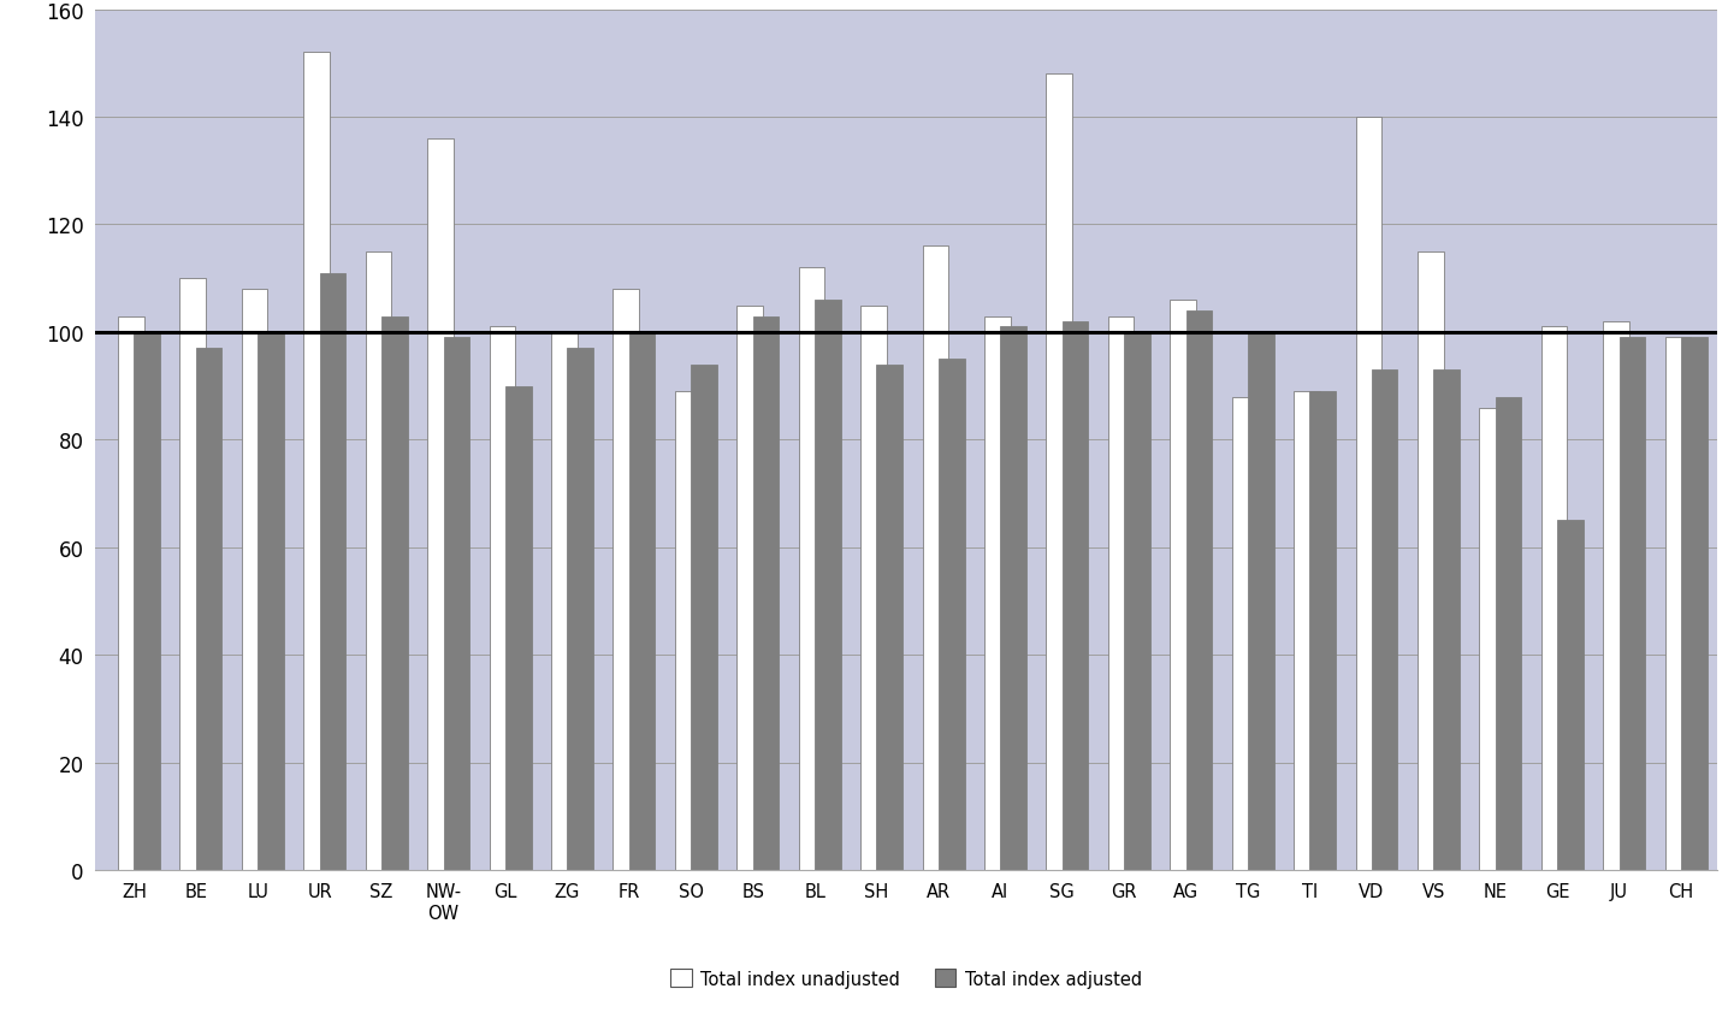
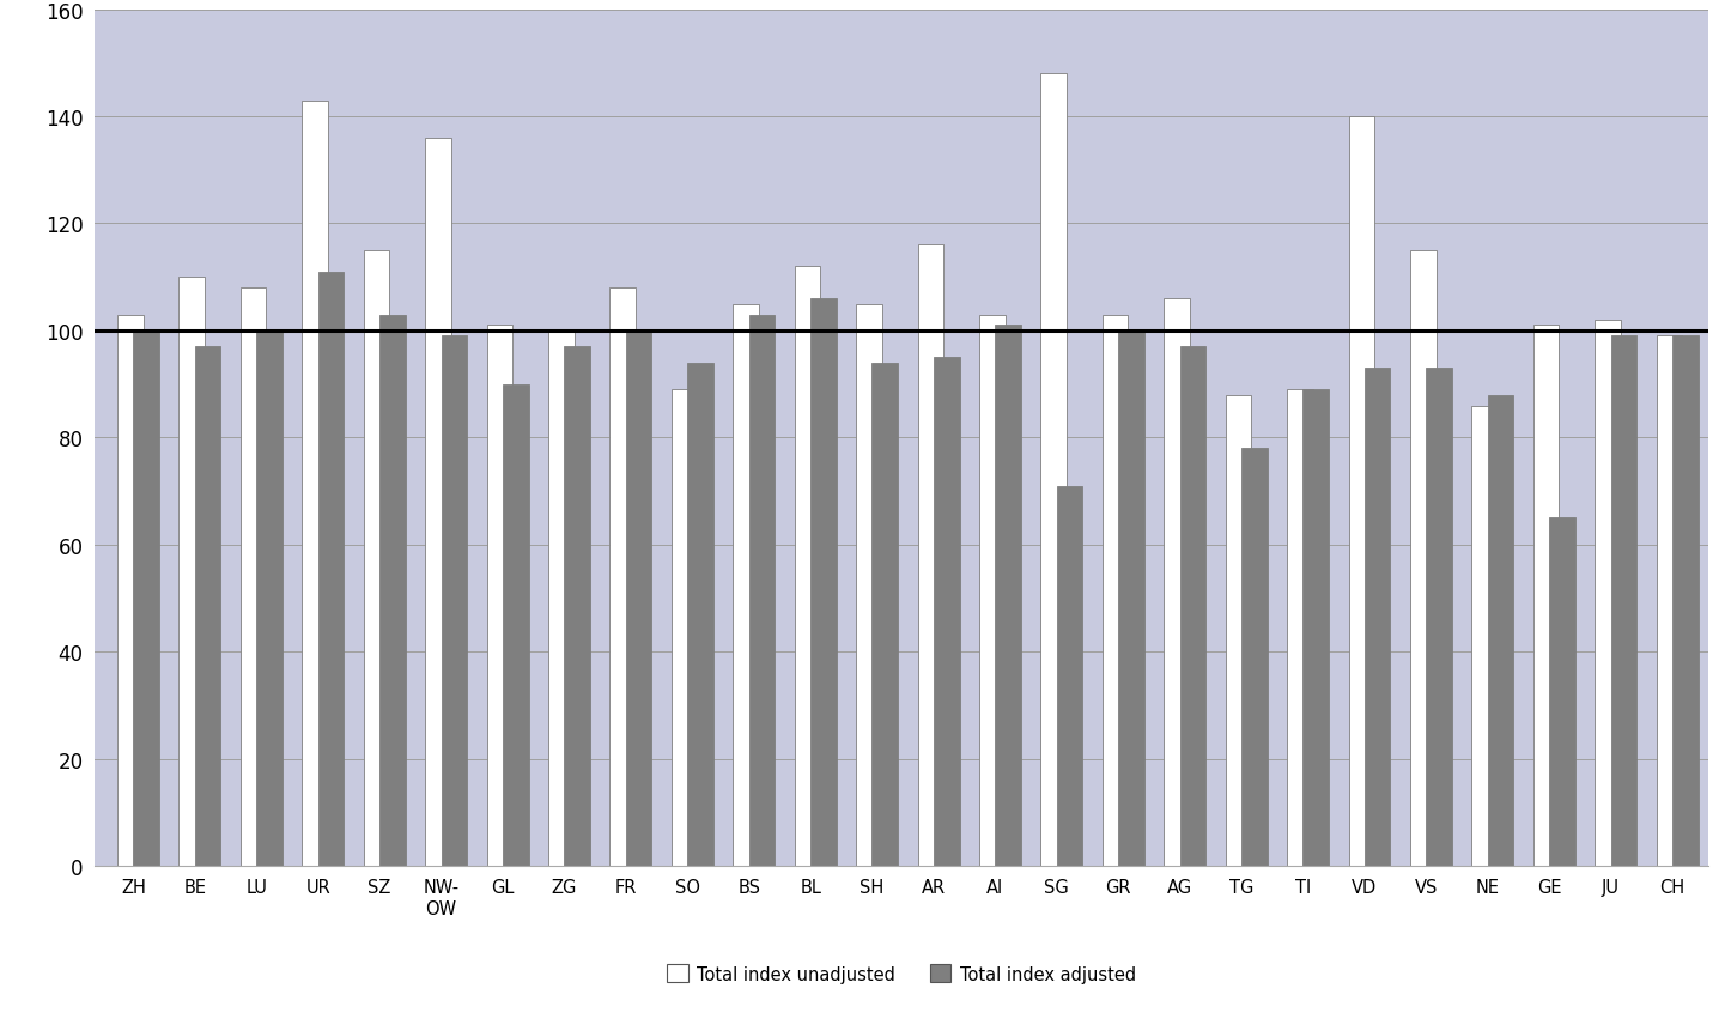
Total index unadjusted/UR: 152 -> 143
Total index adjusted/SG: 102 -> 71
Total index adjusted/AG: 104 -> 97
Total index adjusted/TG: 100 -> 78
